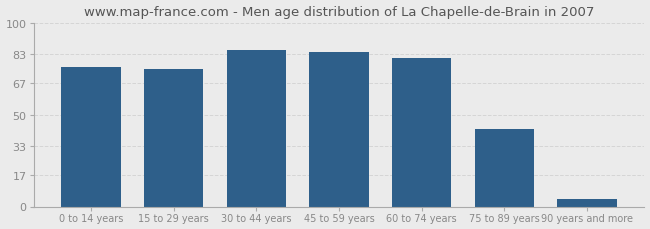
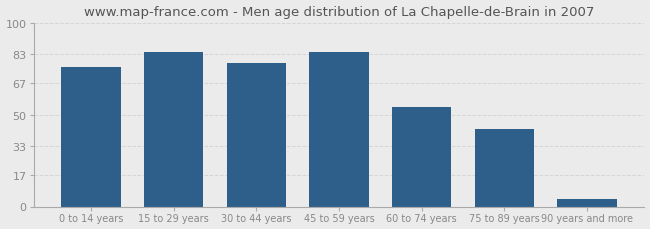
15 to 29 years: 75 -> 84
30 to 44 years: 85 -> 78
60 to 74 years: 81 -> 54
